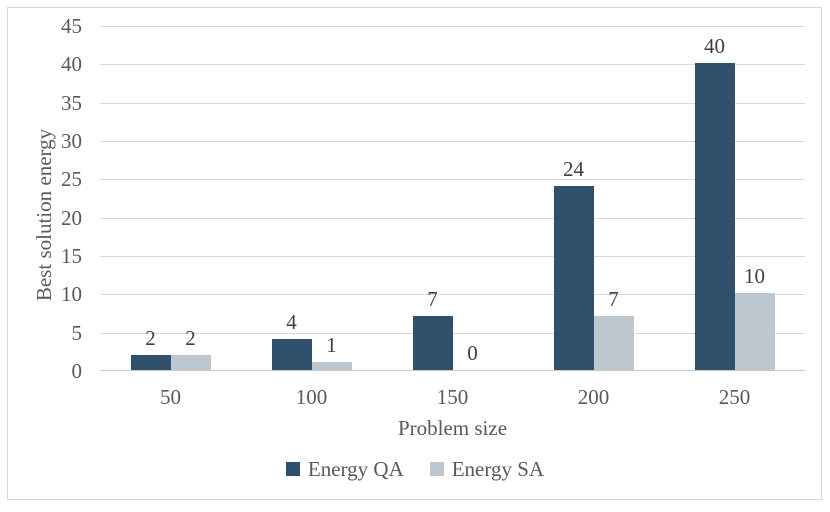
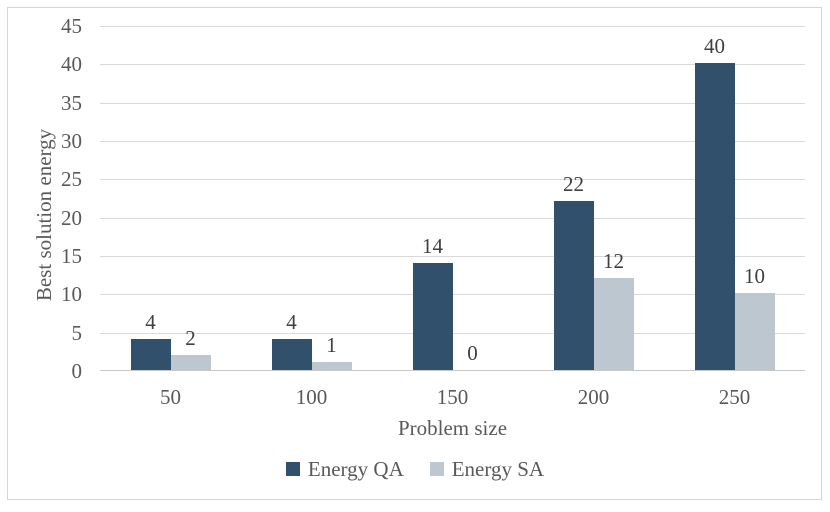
Energy QA/50: 2 -> 4
Energy QA/150: 7 -> 14
Energy QA/200: 24 -> 22
Energy SA/200: 7 -> 12
